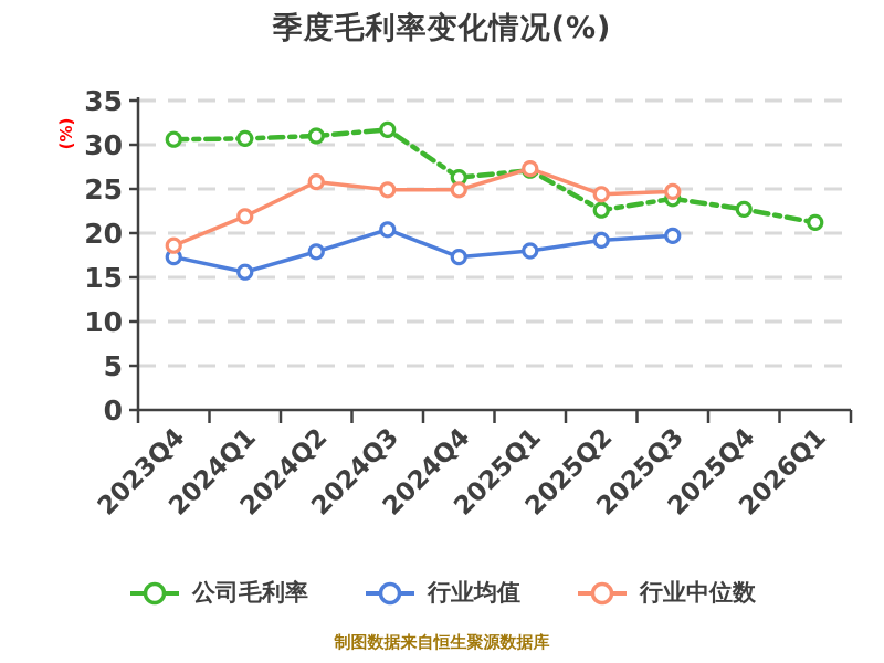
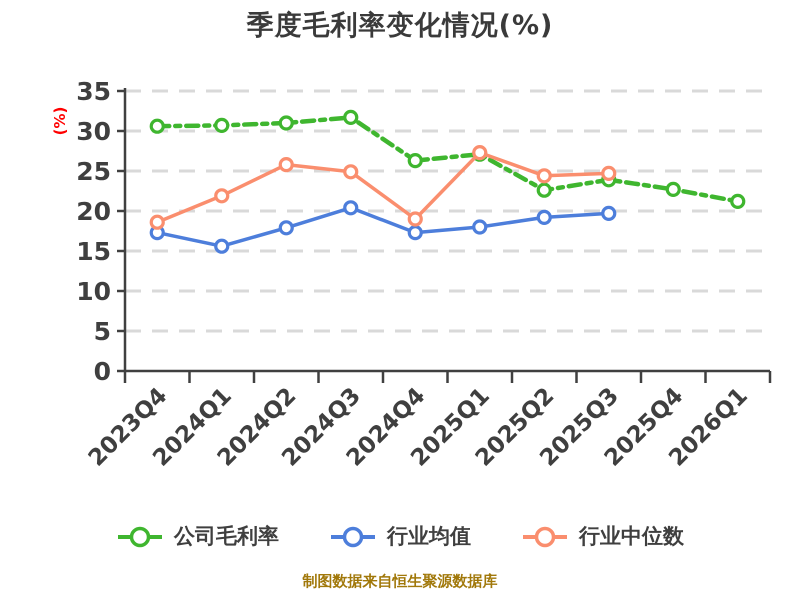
行业中位数/2024Q4: 25 -> 19
